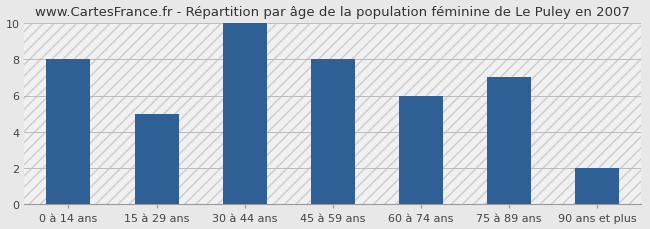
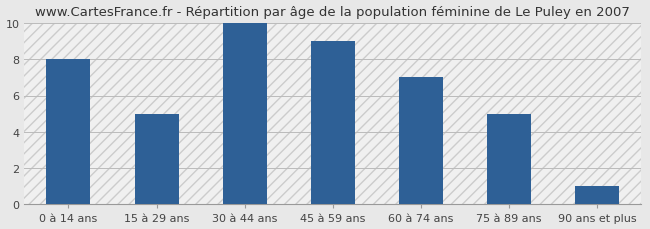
45 à 59 ans: 8 -> 9
60 à 74 ans: 6 -> 7
75 à 89 ans: 7 -> 5
90 ans et plus: 2 -> 1
